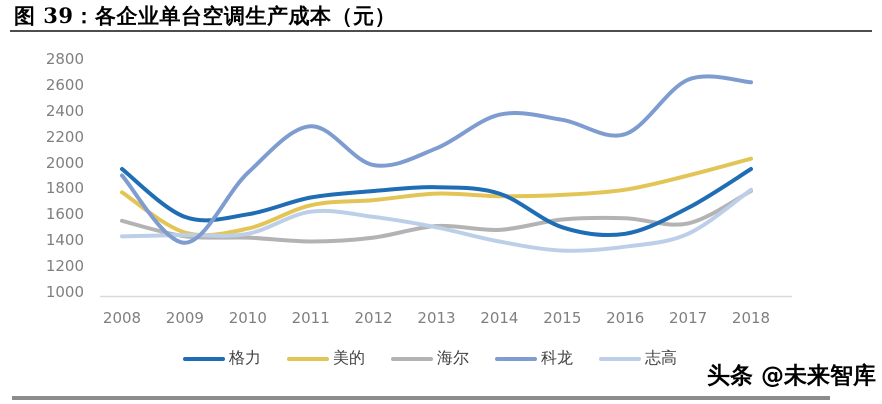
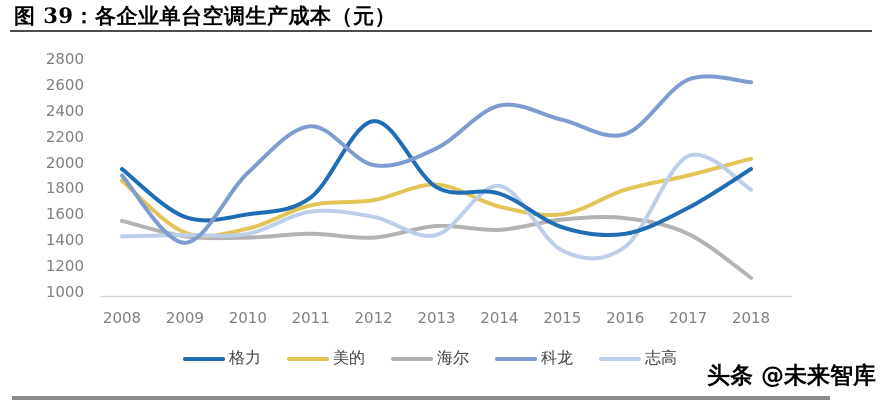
美的/2008: 1770 -> 1860
海尔/2011: 1390 -> 1450
格力/2012: 1780 -> 2320
美的/2013: 1760 -> 1830
志高/2013: 1500 -> 1440
美的/2014: 1740 -> 1660
科龙/2014: 2370 -> 2440
志高/2014: 1390 -> 1820
美的/2015: 1750 -> 1600
海尔/2017: 1530 -> 1450
志高/2017: 1450 -> 2050
海尔/2018: 1780 -> 1110
